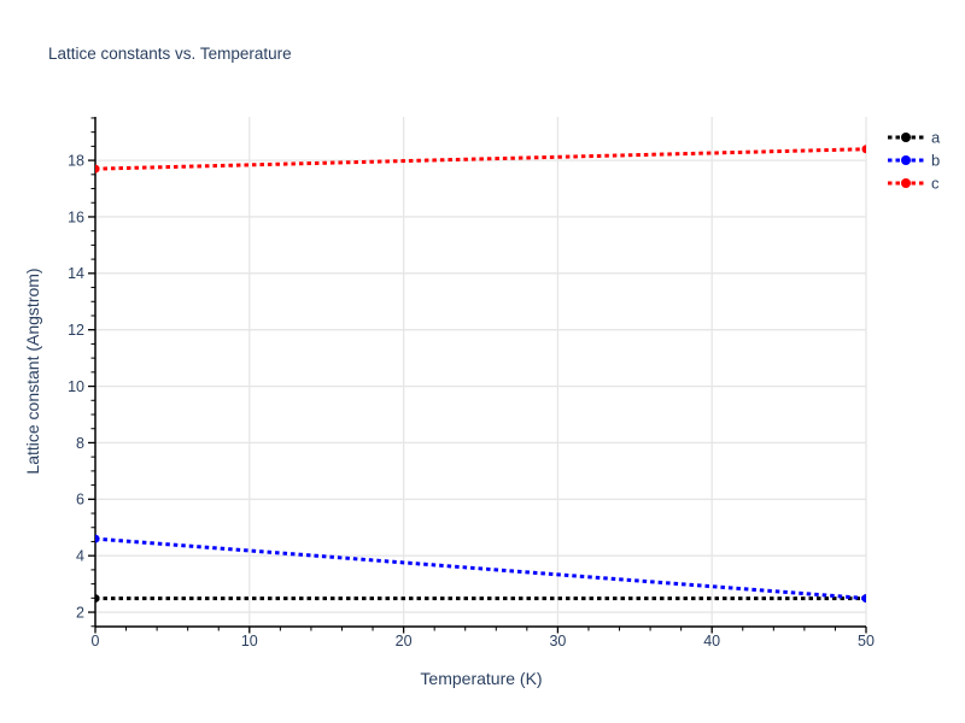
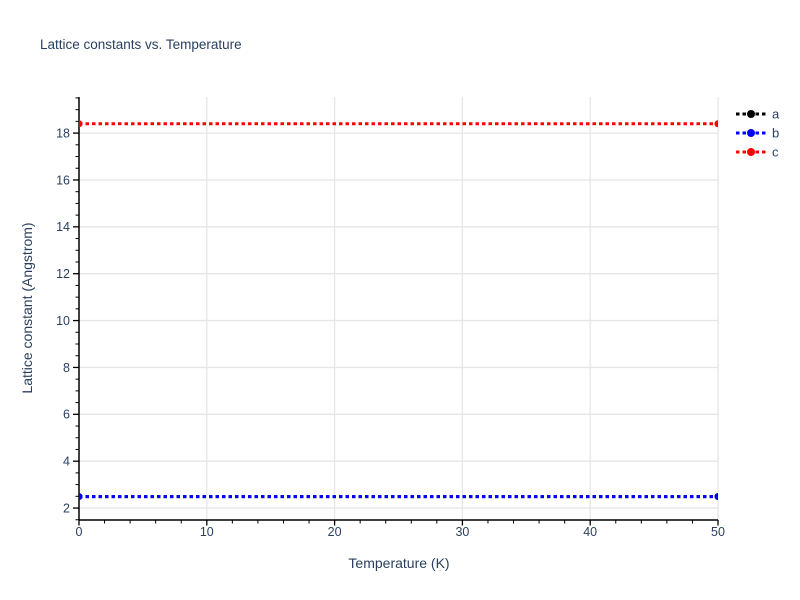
b/0: 4.6 -> 2.5
c/0: 17.7 -> 18.4
